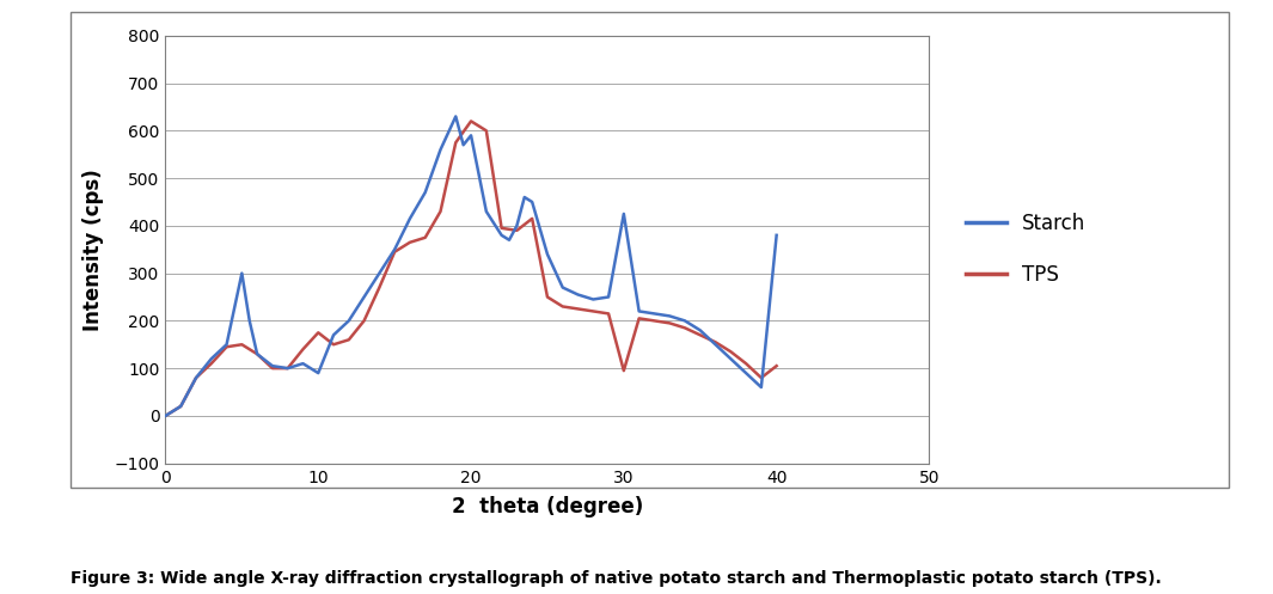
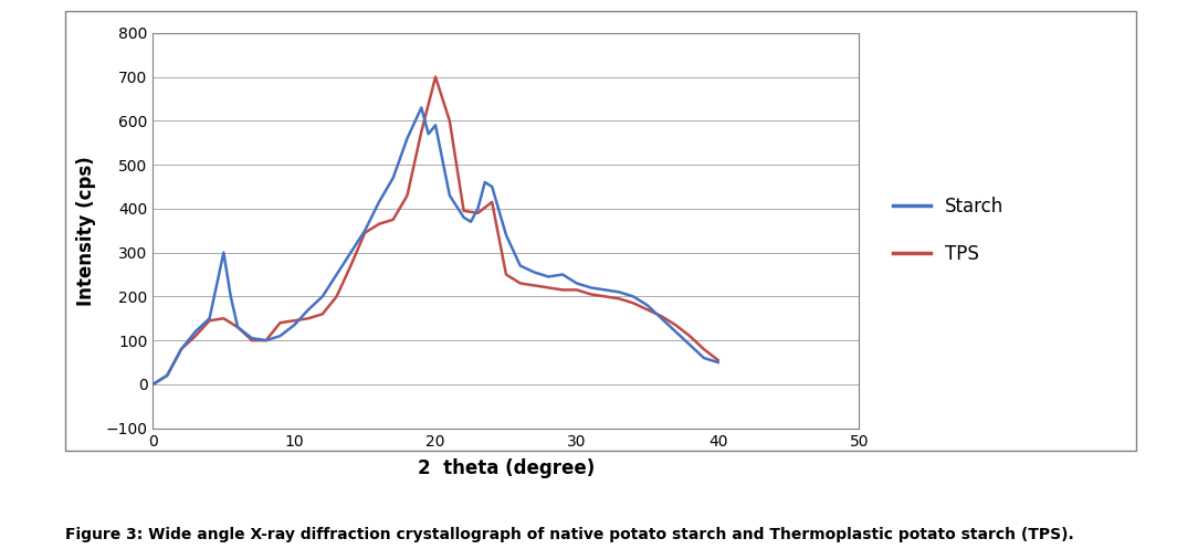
Starch/10: 90 -> 135
TPS/10: 175 -> 145
TPS/20: 620 -> 700
Starch/30: 425 -> 230
TPS/30: 95 -> 215
Starch/40: 380 -> 50
TPS/40: 105 -> 55
